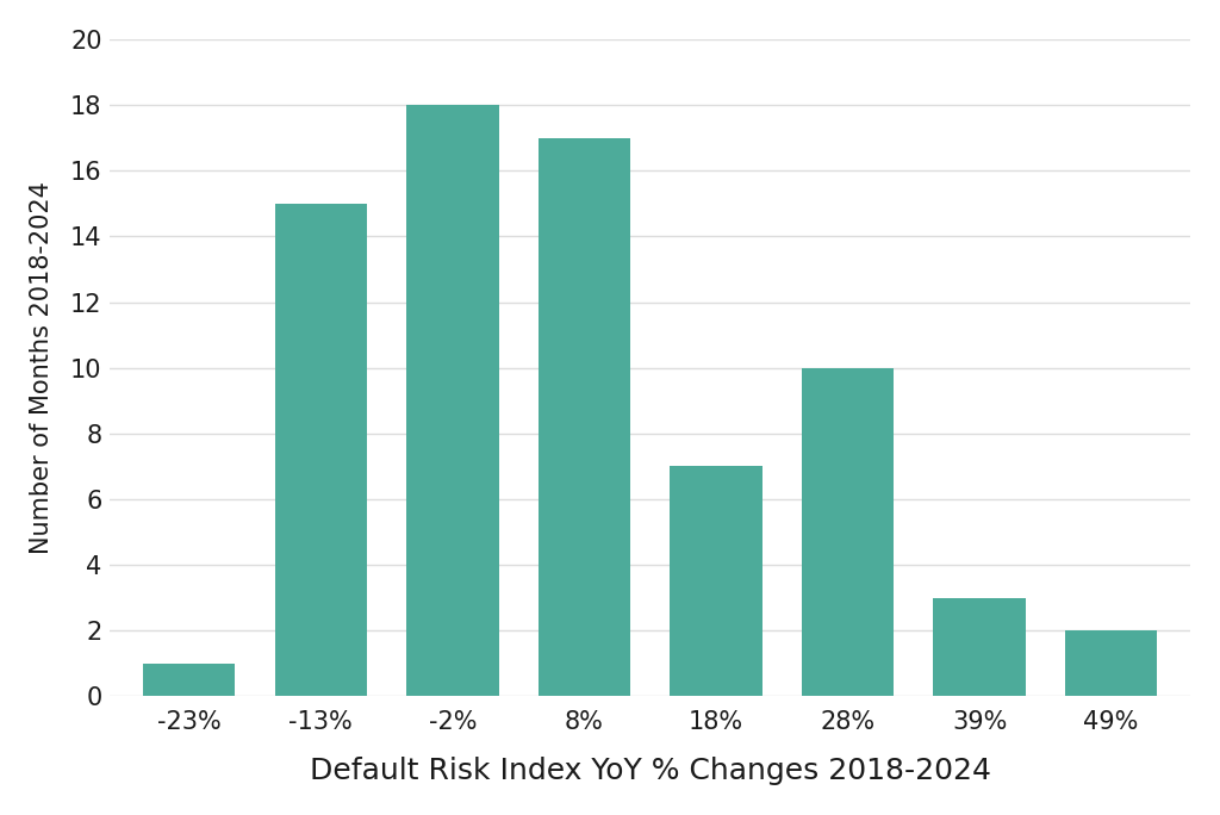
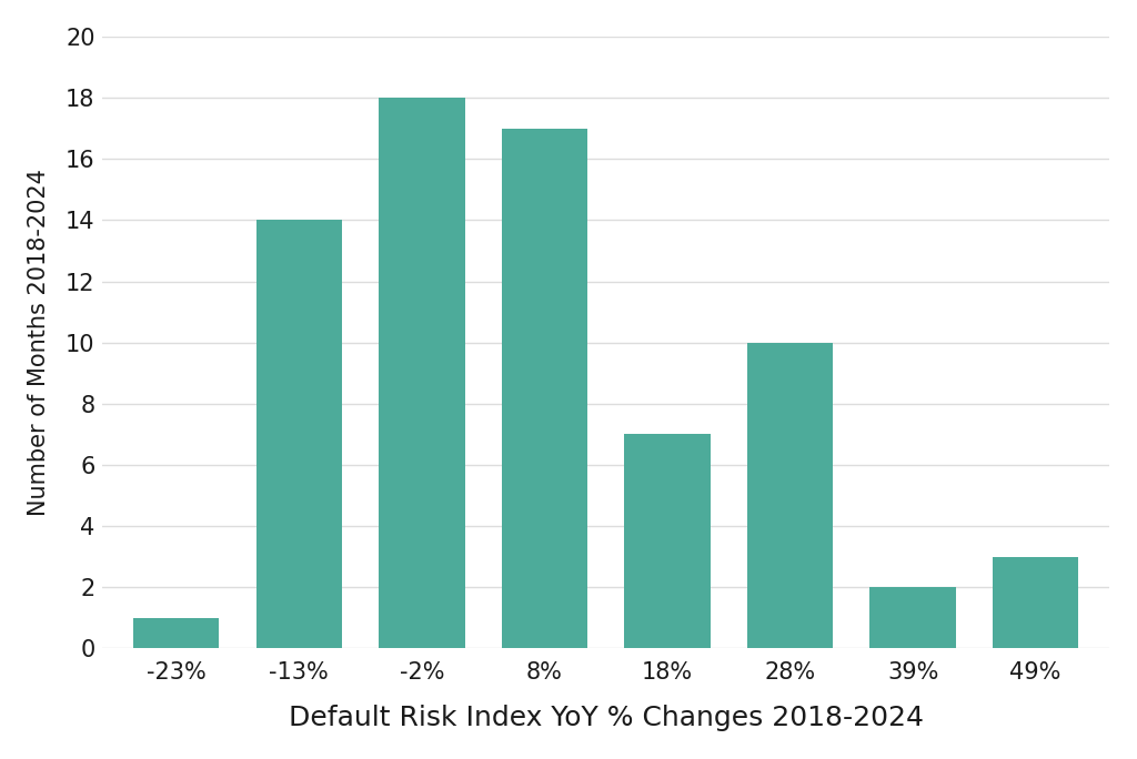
-13%: 15 -> 14
39%: 3 -> 2
49%: 2 -> 3
